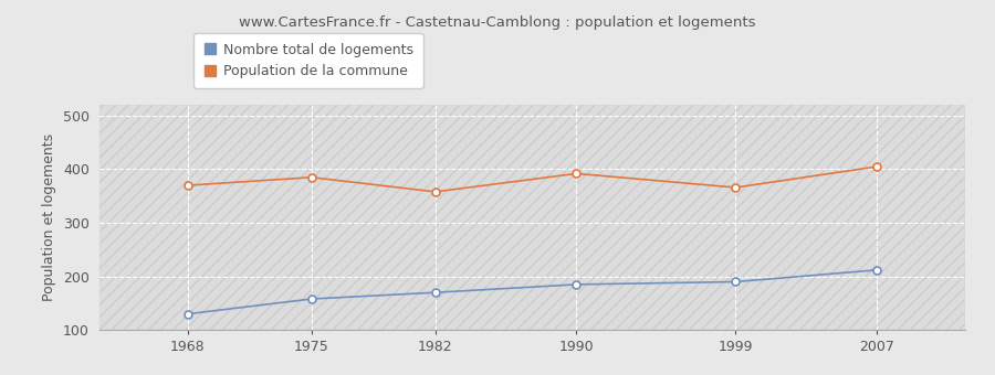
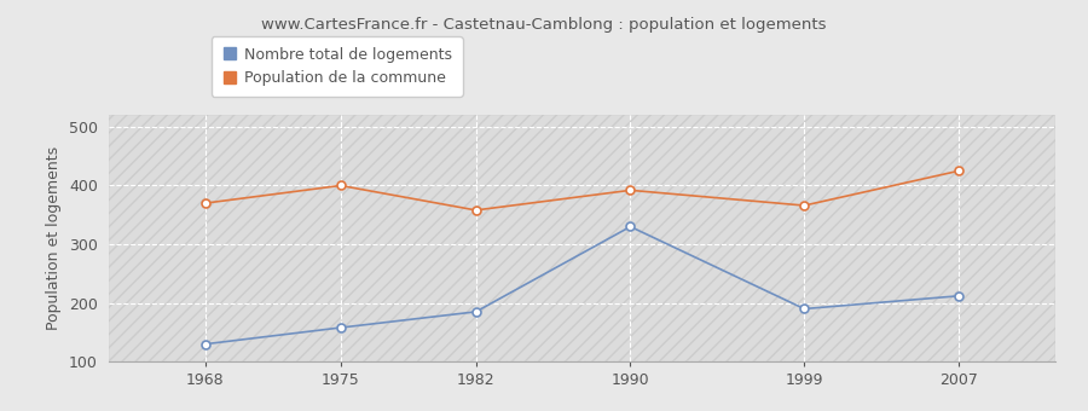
Population de la commune/1975: 385 -> 400
Nombre total de logements/1982: 170 -> 185
Nombre total de logements/1990: 185 -> 330
Population de la commune/2007: 405 -> 425
